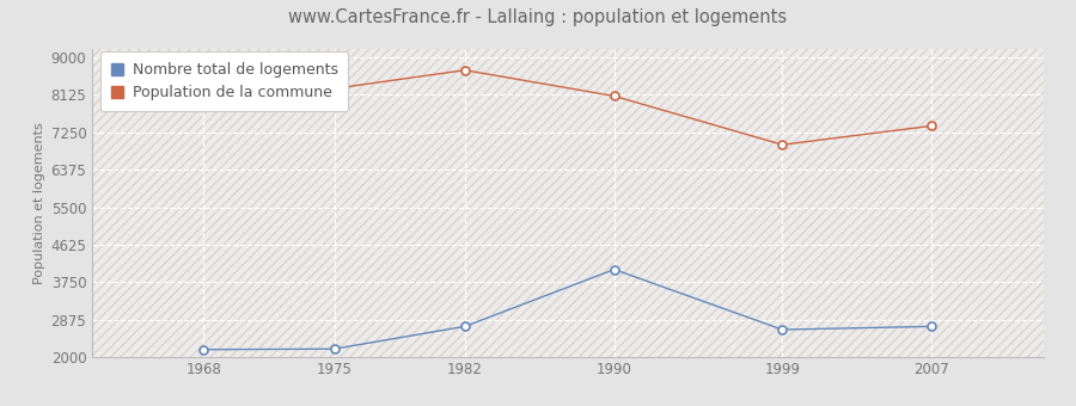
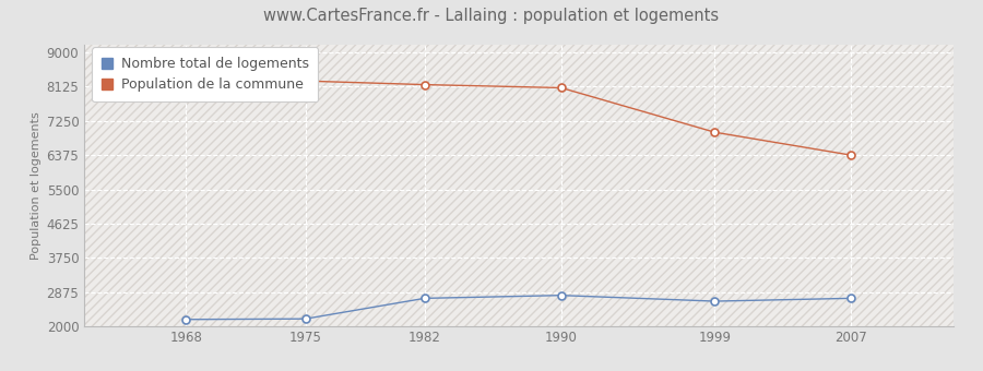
Population de la commune/1982: 8700 -> 8180
Nombre total de logements/1990: 4050 -> 2800
Population de la commune/2007: 7400 -> 6380
